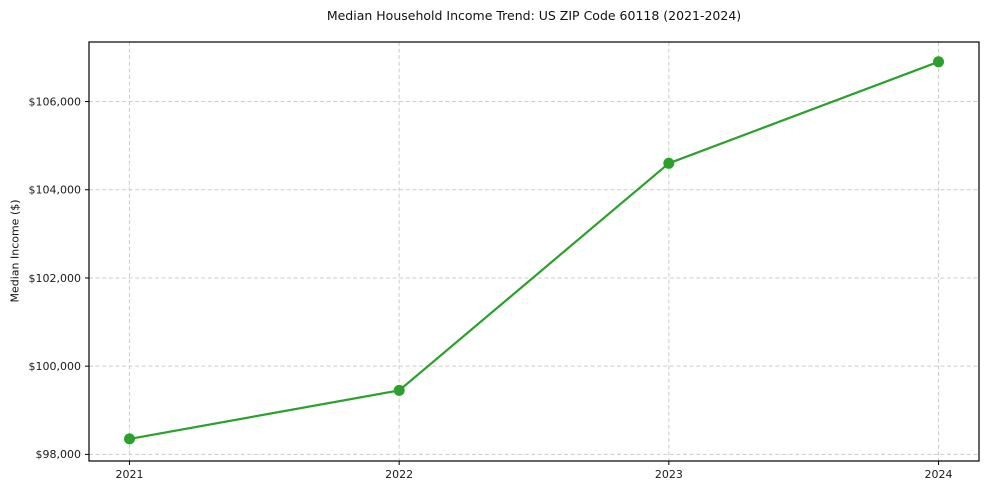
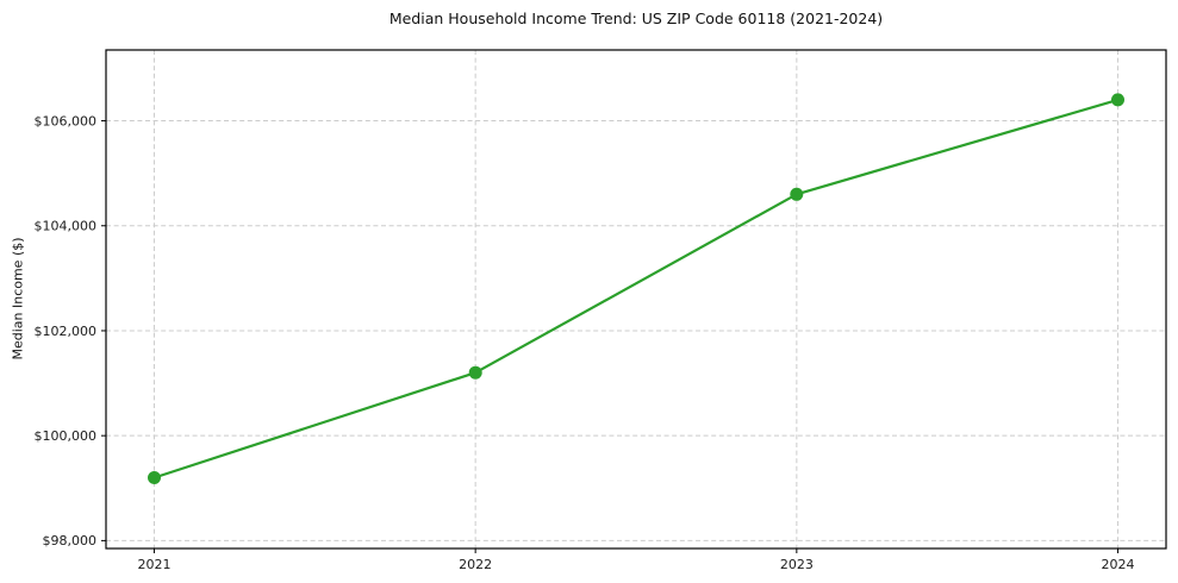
2021: $98400 -> $99200
2022: $99400 -> $101200
2024: $106900 -> $106400
